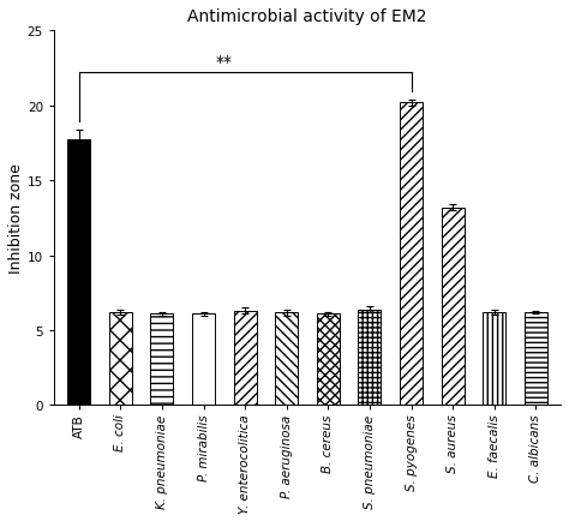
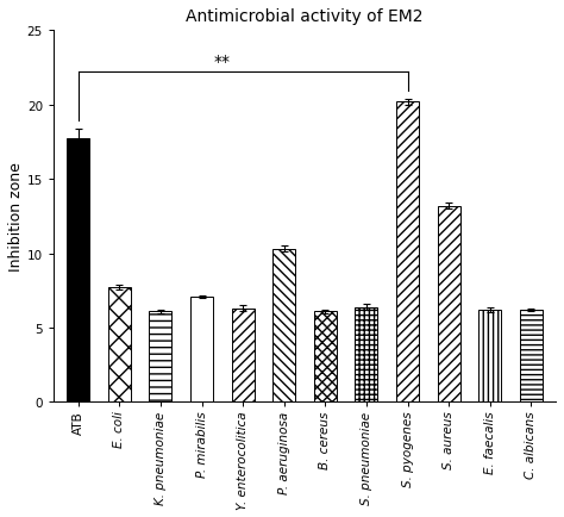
E. coli: 6.2 -> 7.7
P. mirabilis: 6.1 -> 7.1
P. aeruginosa: 6.2 -> 10.3
